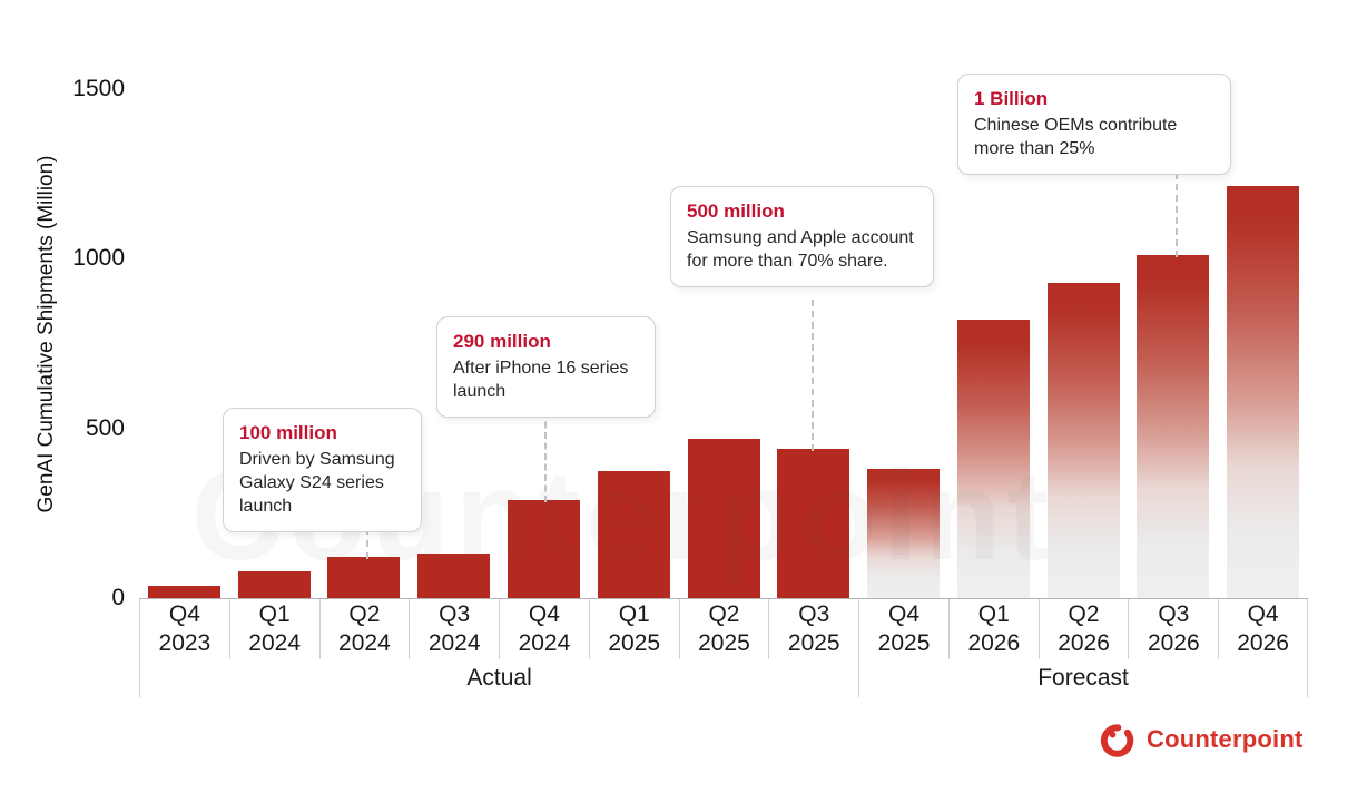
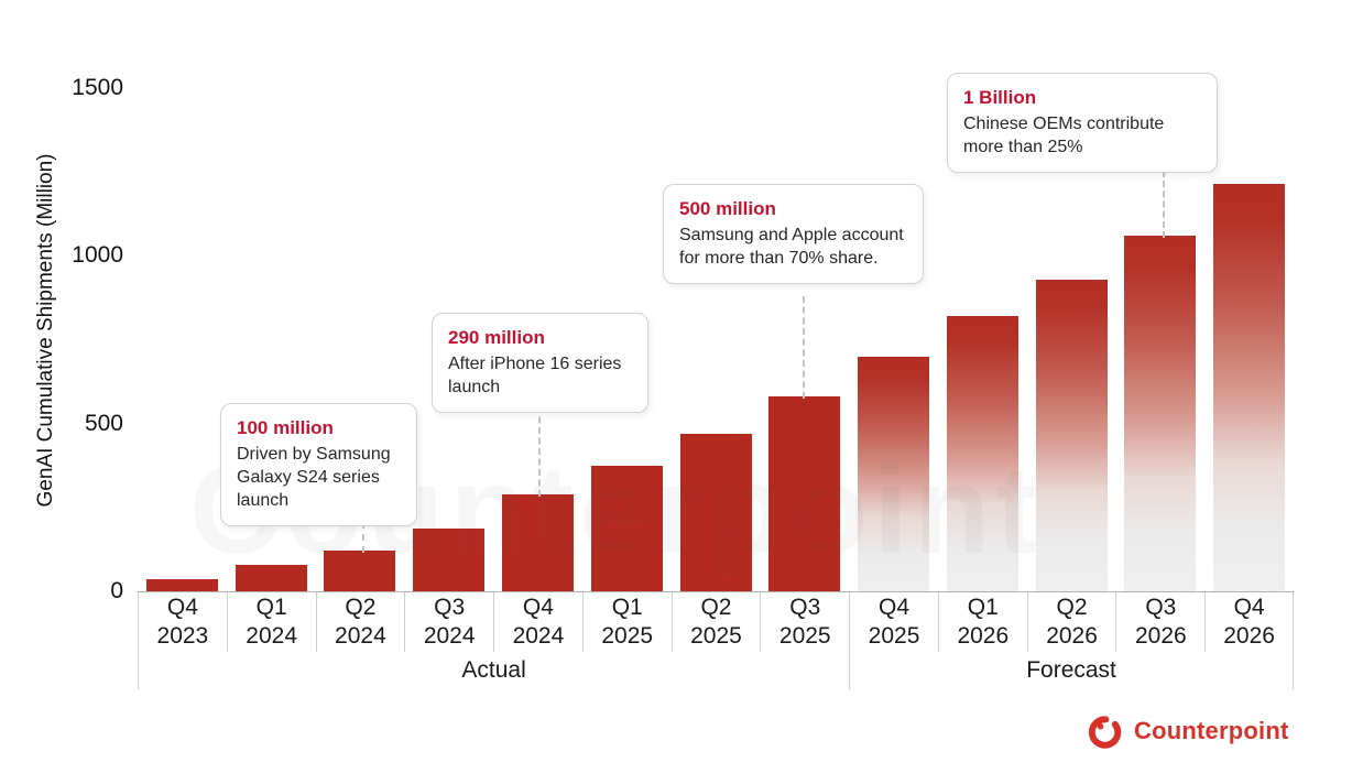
Q3 2024: 130 -> 190
Q3 2025: 440 -> 580
Q4 2025: 380 -> 700
Q3 2026: 1010 -> 1060
